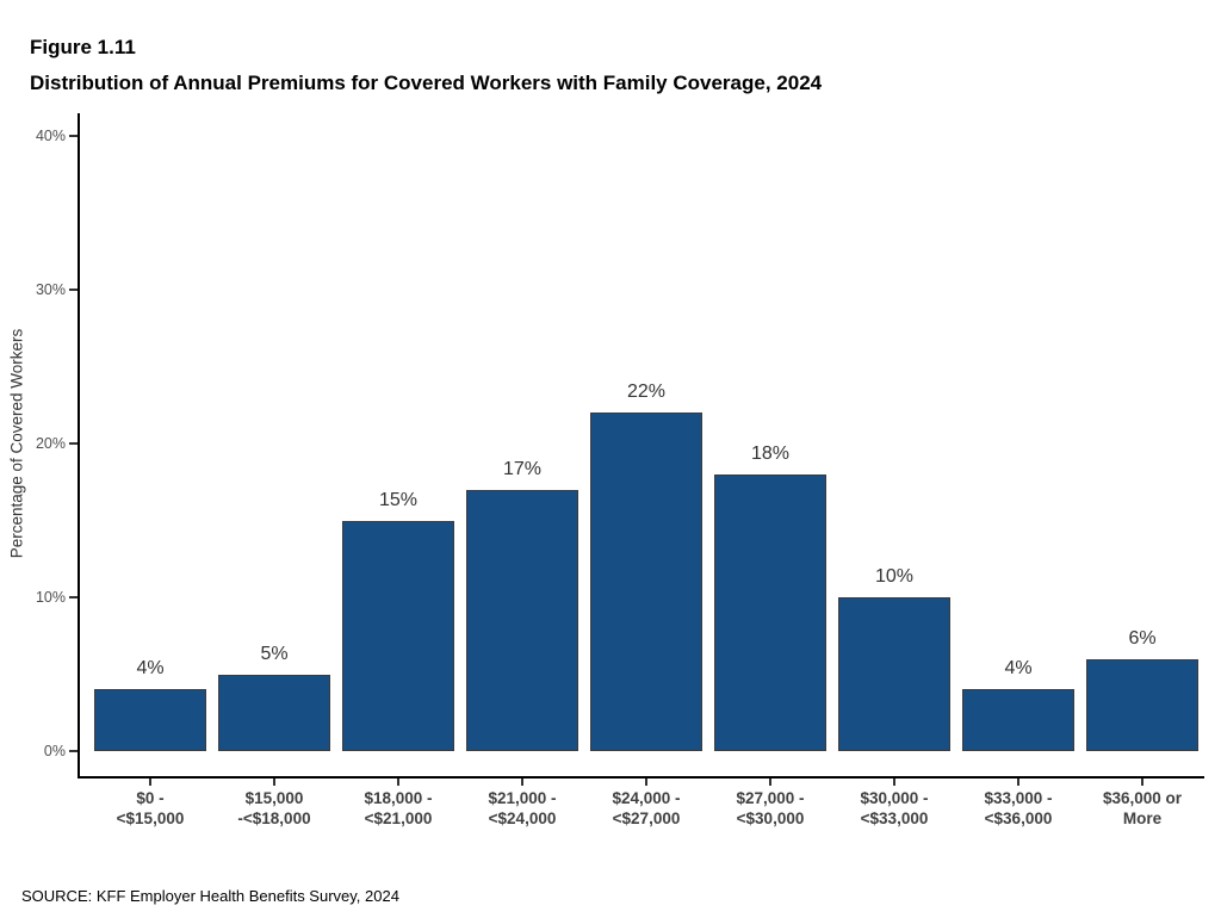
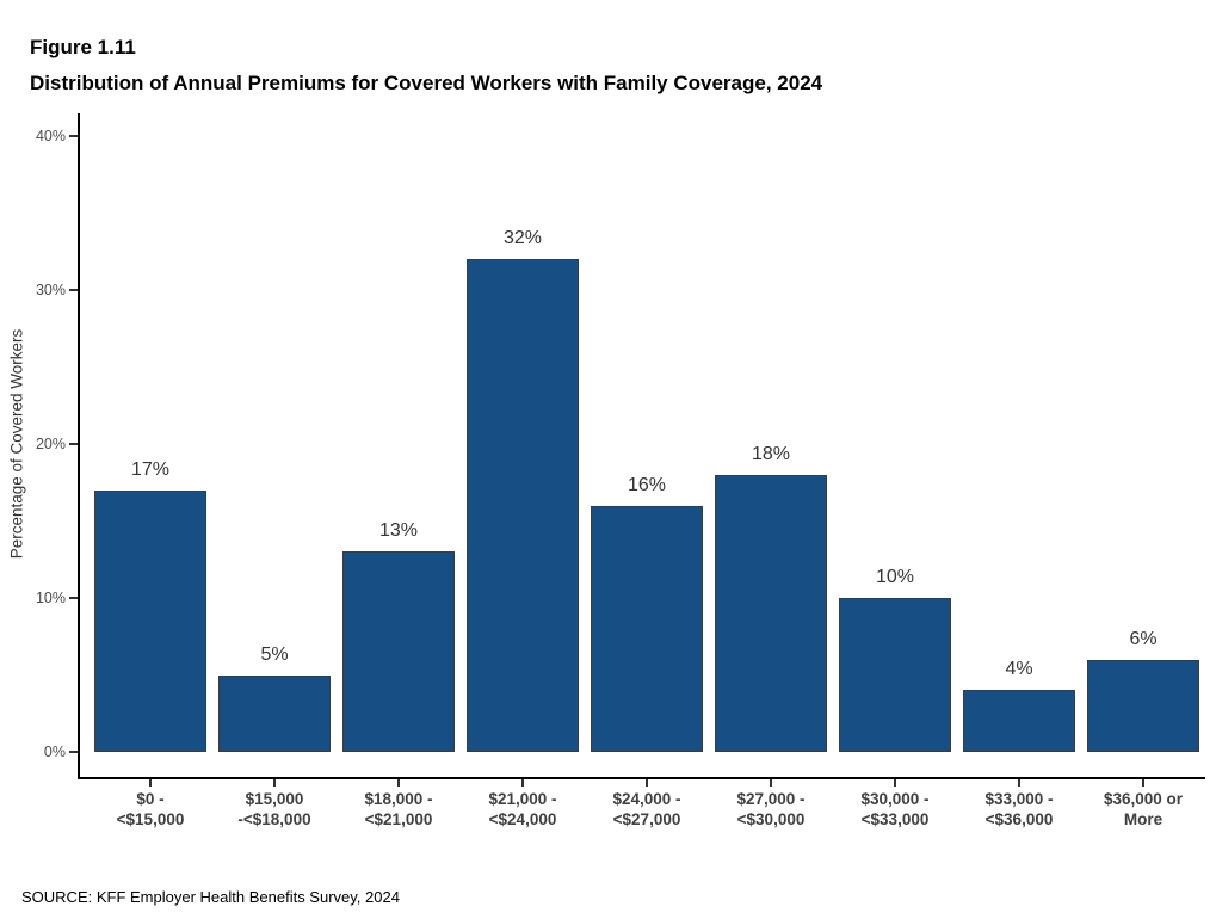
$0 - <$15,000: 4% -> 17%
$18,000 - <$21,000: 15% -> 13%
$21,000 - <$24,000: 17% -> 32%
$24,000 - <$27,000: 22% -> 16%
